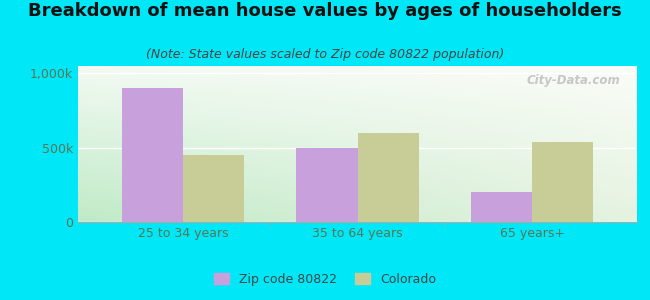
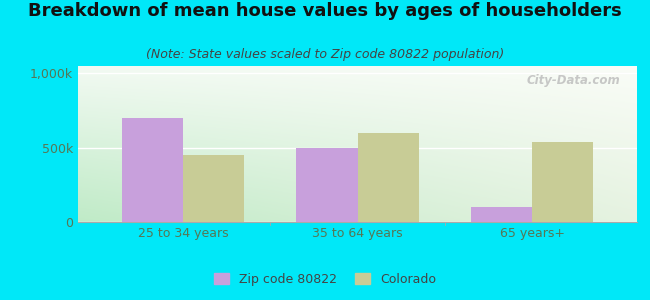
Zip code 80822/25 to 34 years: 900k -> 700k
Zip code 80822/65 years+: 200k -> 100k
